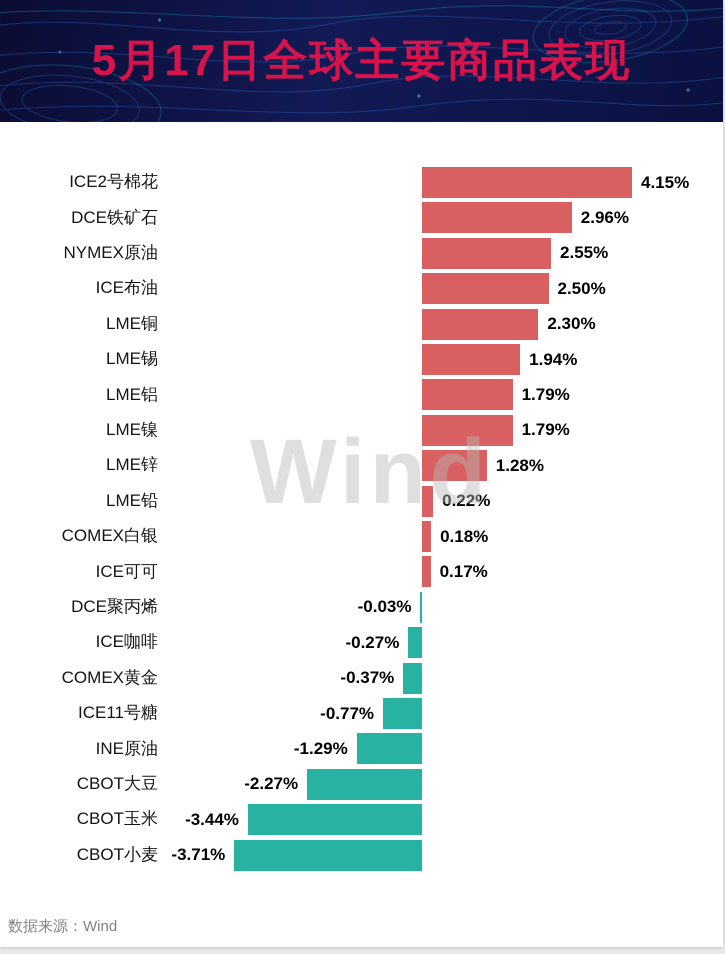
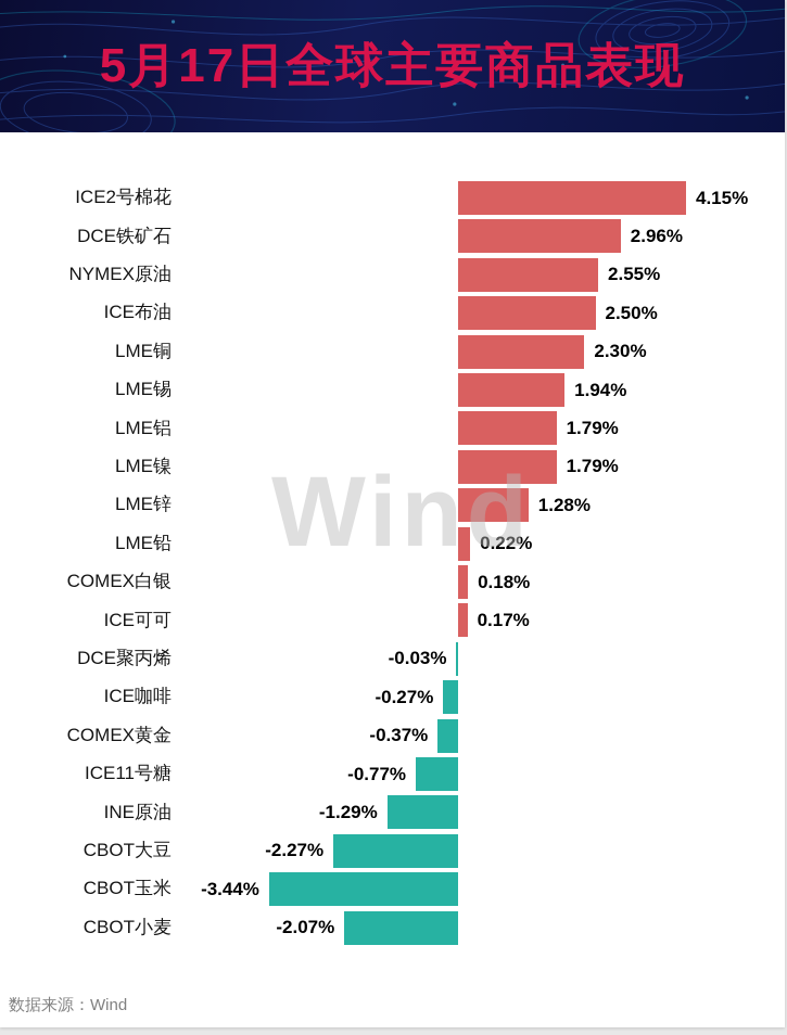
CBOT小麦: -3.71% -> -2.07%
